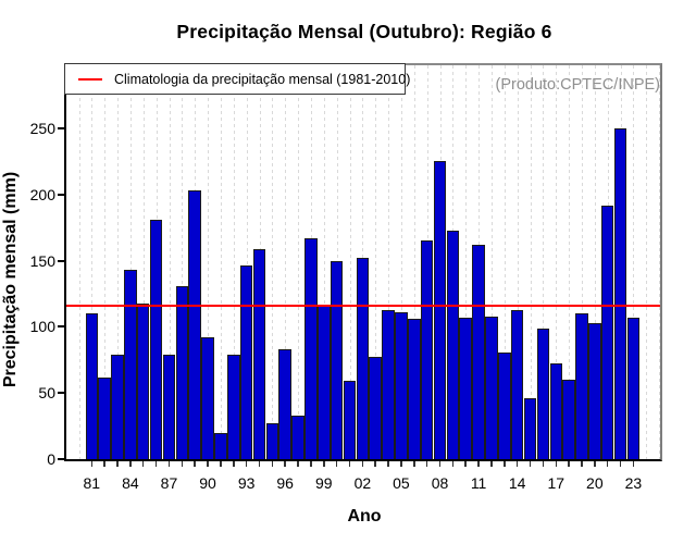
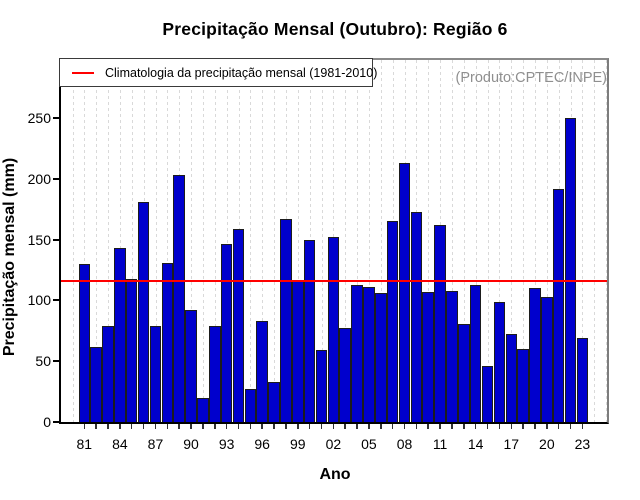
81: 110 -> 130
08: 225 -> 213
23: 107 -> 69
